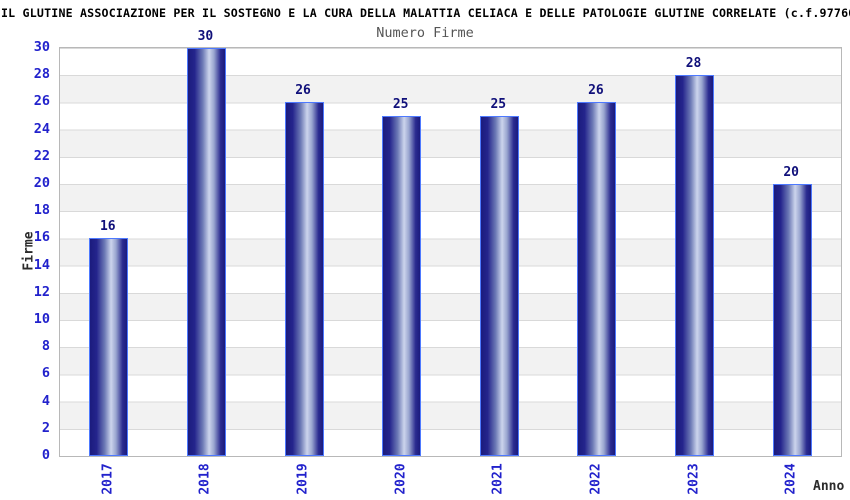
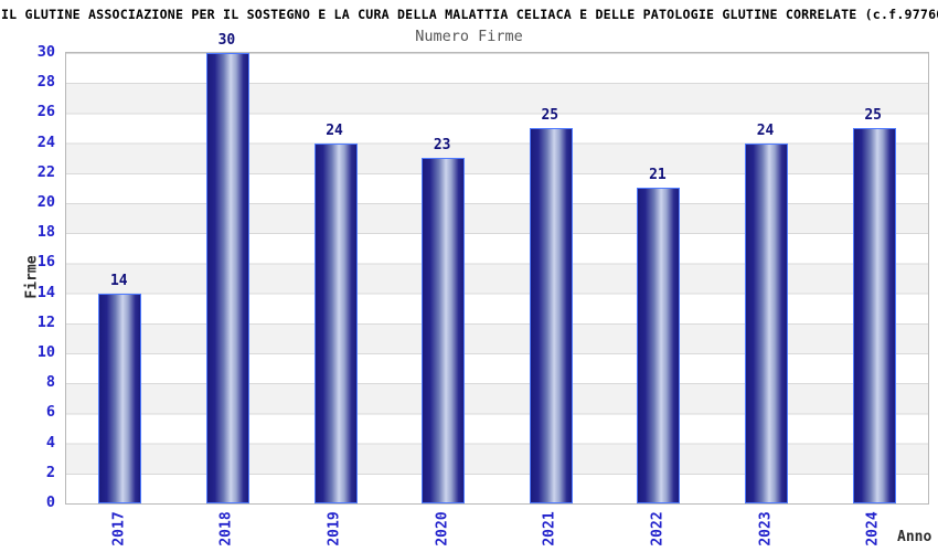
2017: 16 -> 14
2019: 26 -> 24
2020: 25 -> 23
2022: 26 -> 21
2023: 28 -> 24
2024: 20 -> 25
